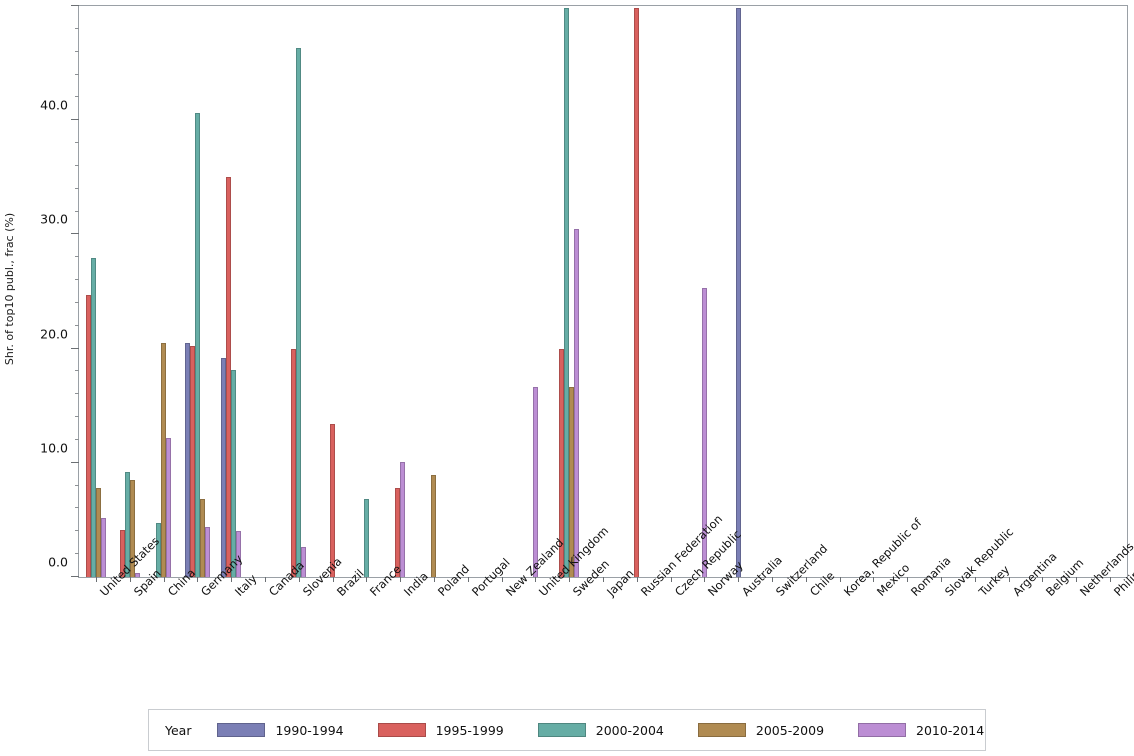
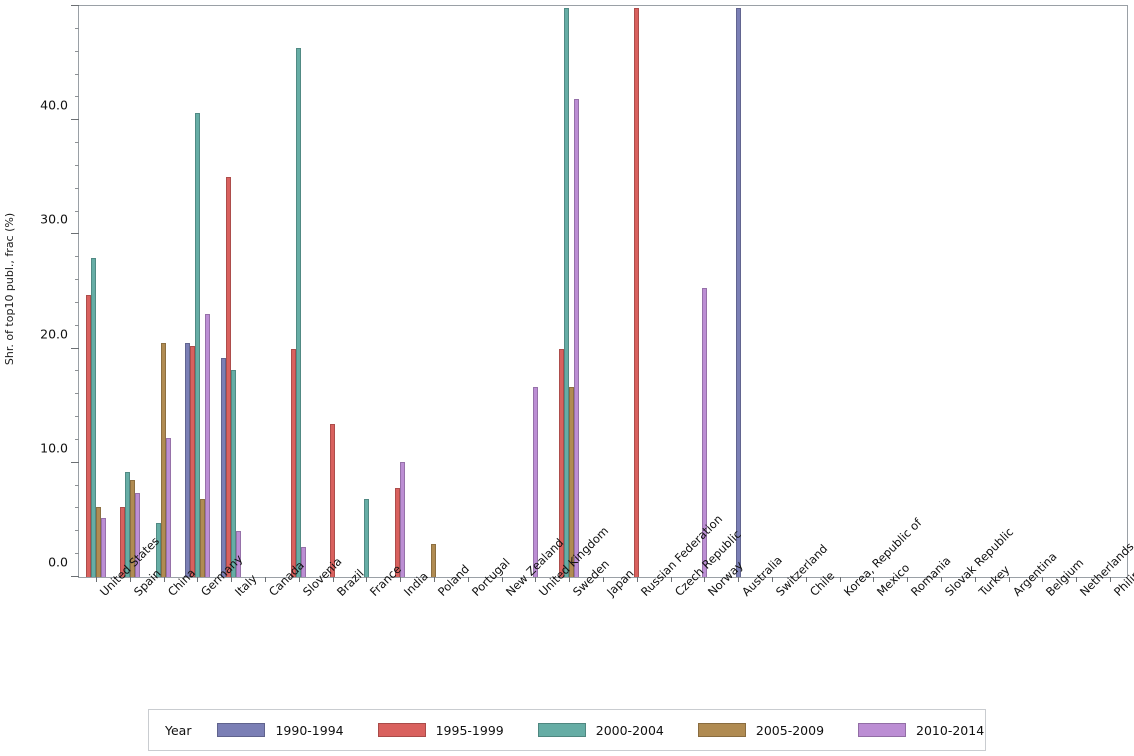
2005-2009/United States: 7.8 -> 6.1
1995-1999/Spain: 4.1 -> 6.1
2010-2014/Spain: 0.3 -> 7.4
2010-2014/Germany: 4.4 -> 23.0
2005-2009/Poland: 8.9 -> 2.9
2010-2014/Sweden: 30.5 -> 41.9
